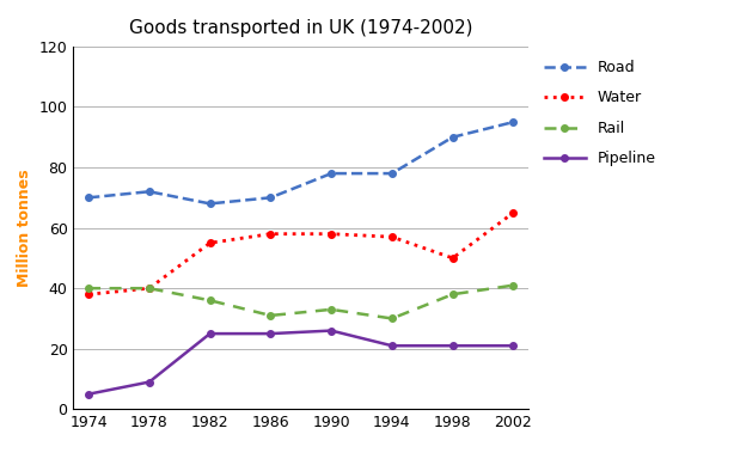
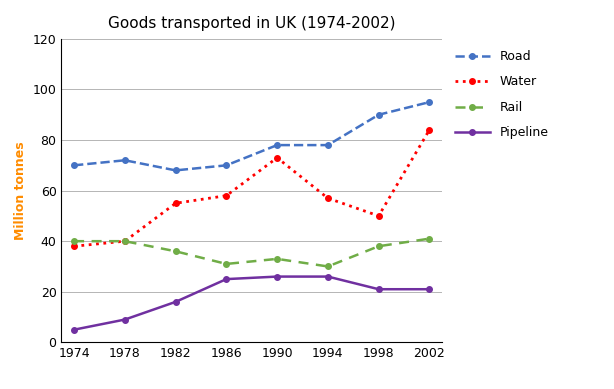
Pipeline/1982: 25 -> 16
Water/1990: 58 -> 73
Pipeline/1994: 21 -> 26
Water/2002: 65 -> 84
